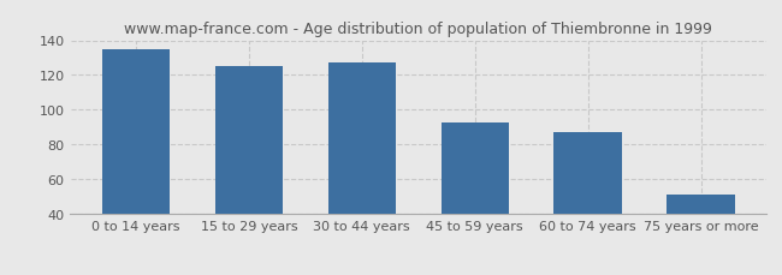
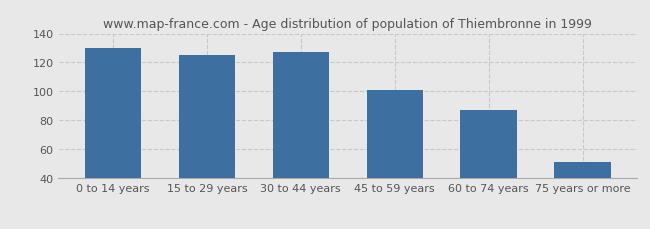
0 to 14 years: 135 -> 130
45 to 59 years: 93 -> 101
